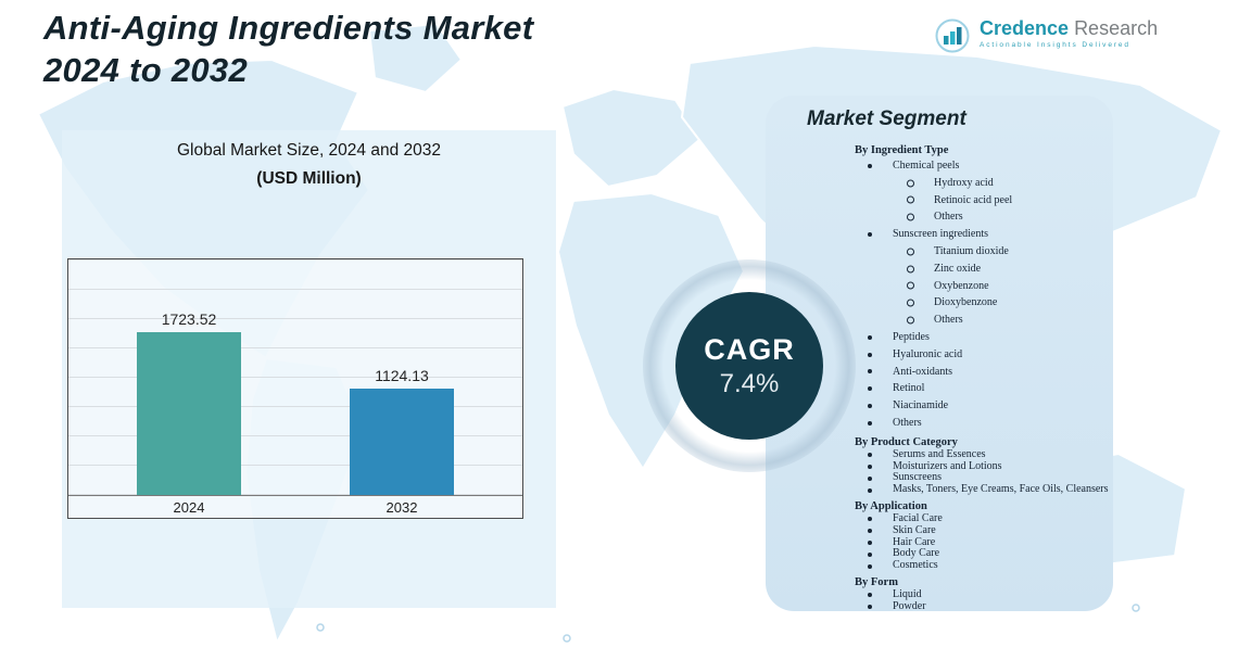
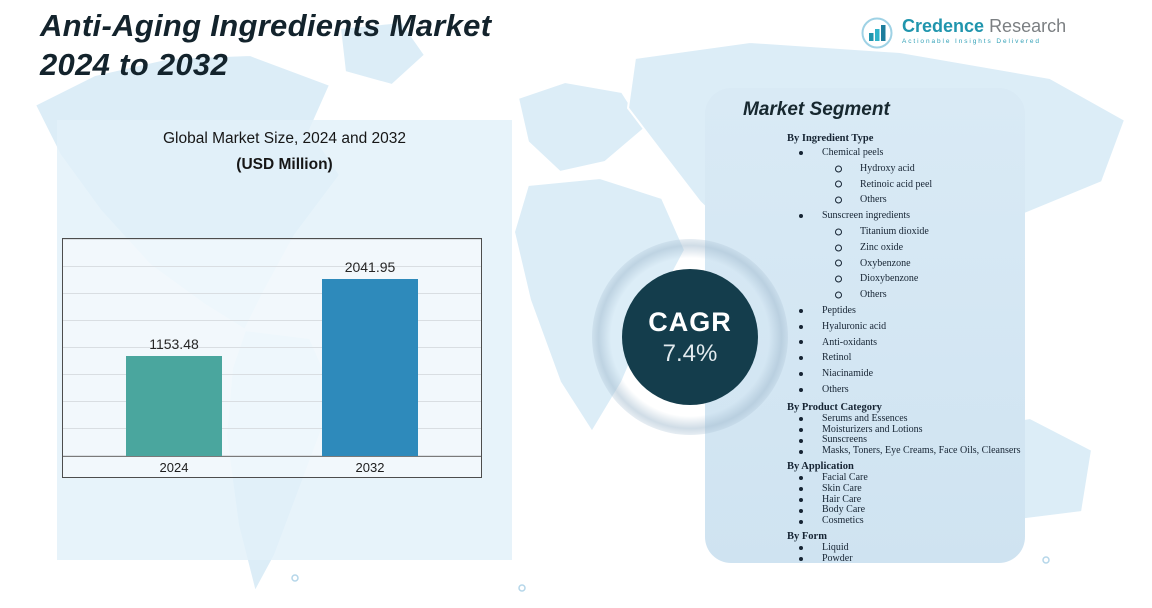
2024: 1723.52 -> 1153.48
2032: 1124.13 -> 2041.95
